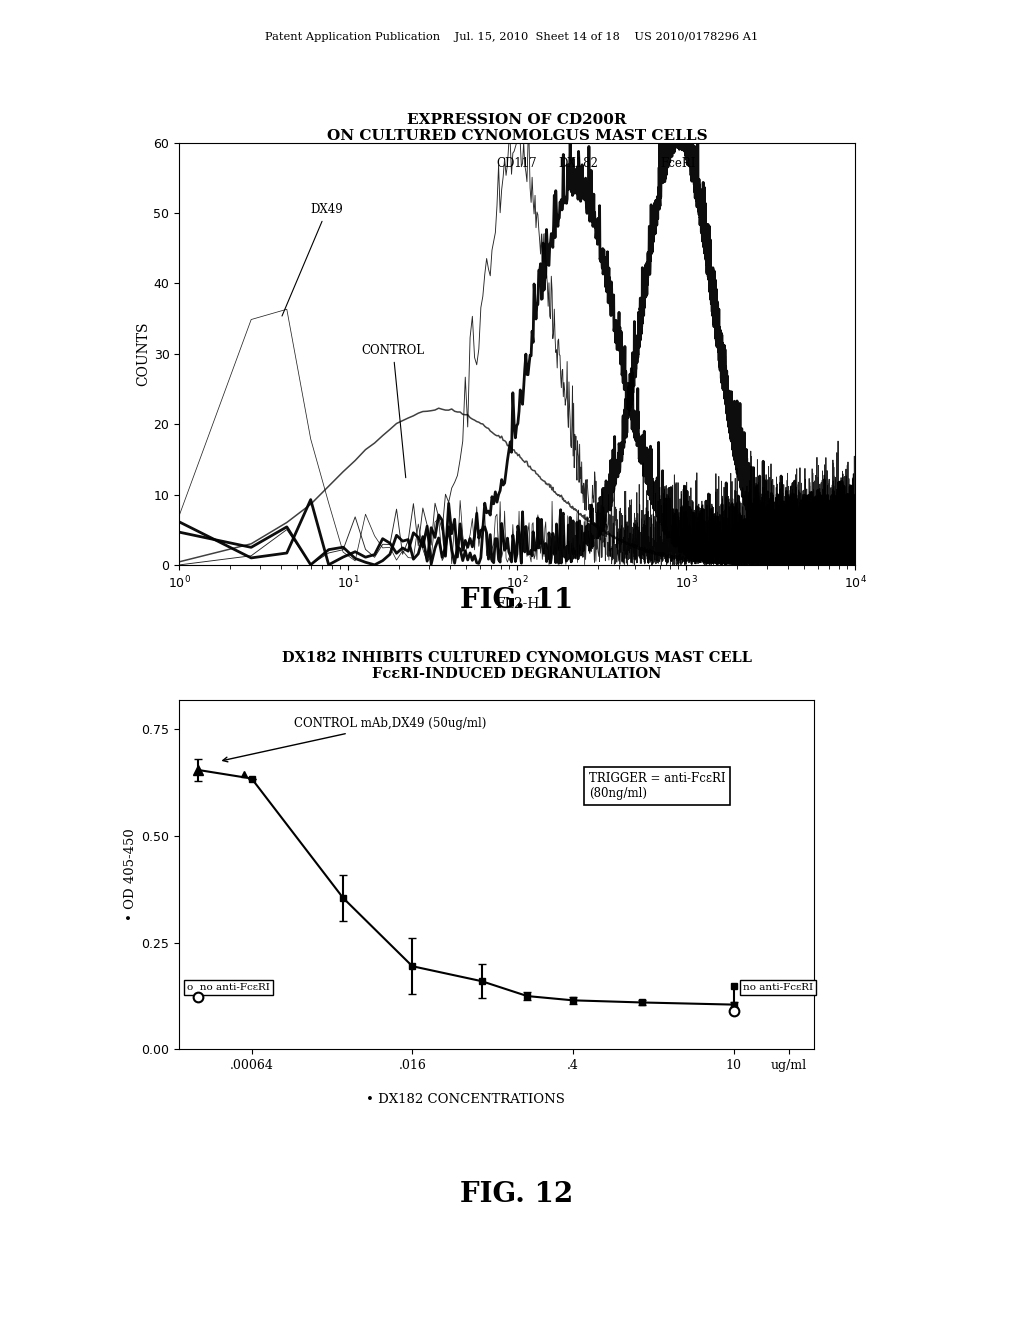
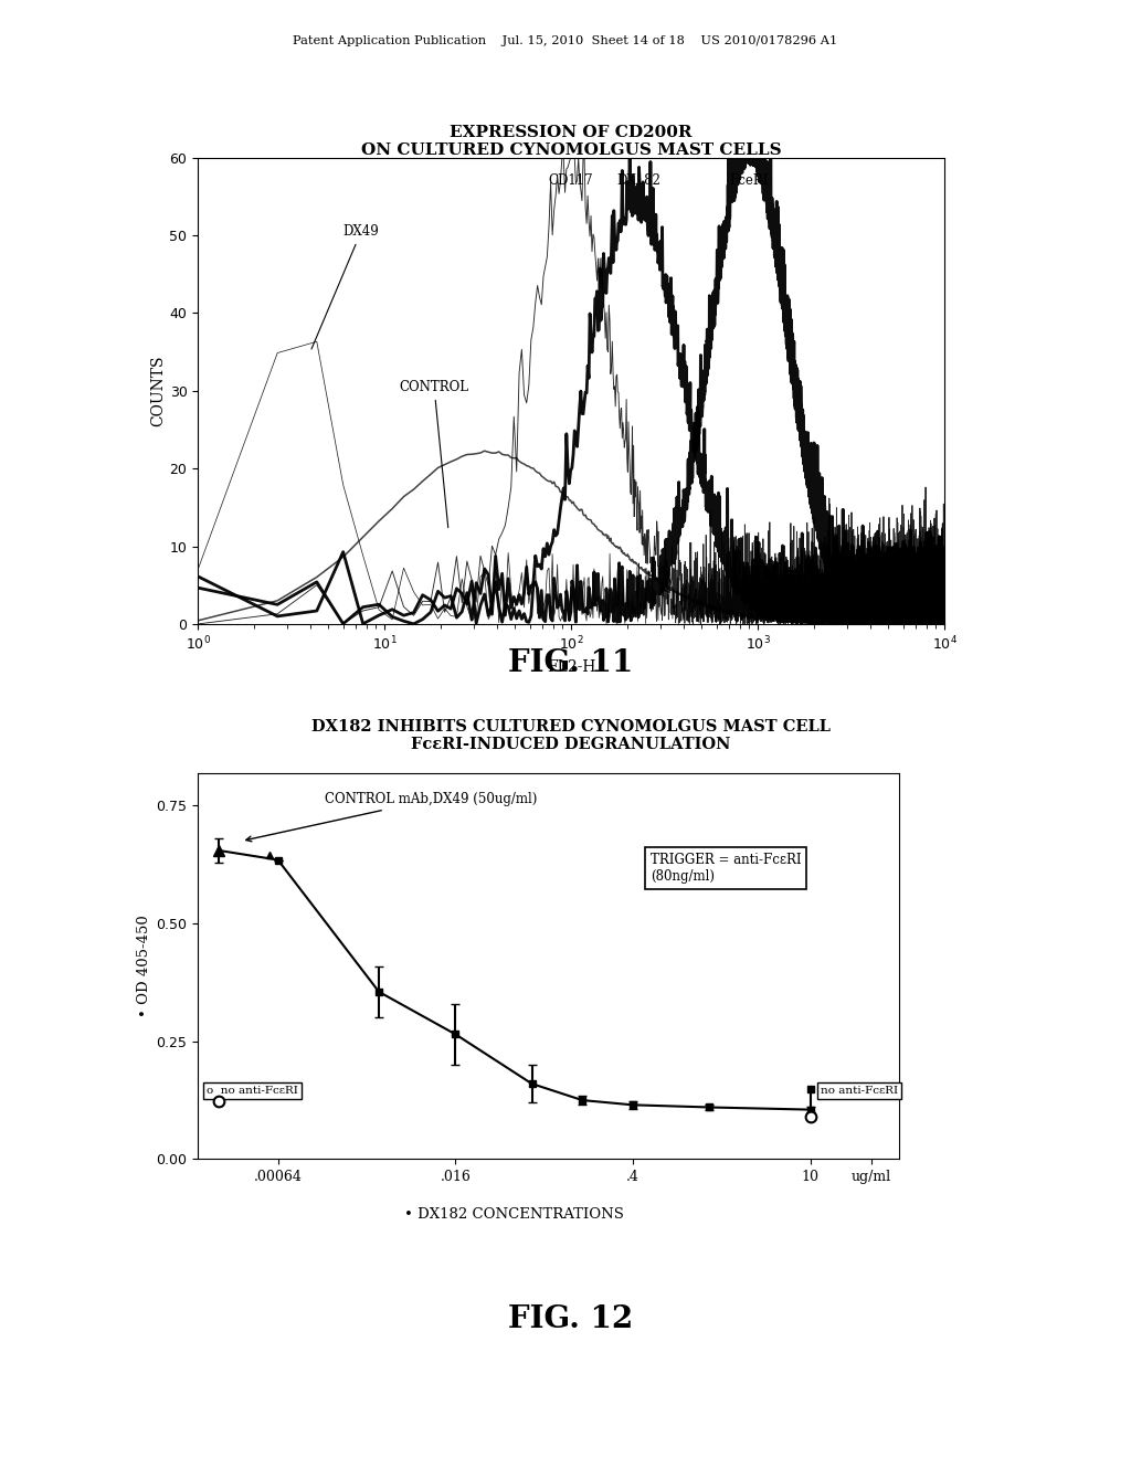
.016: 0.195 -> 0.265
